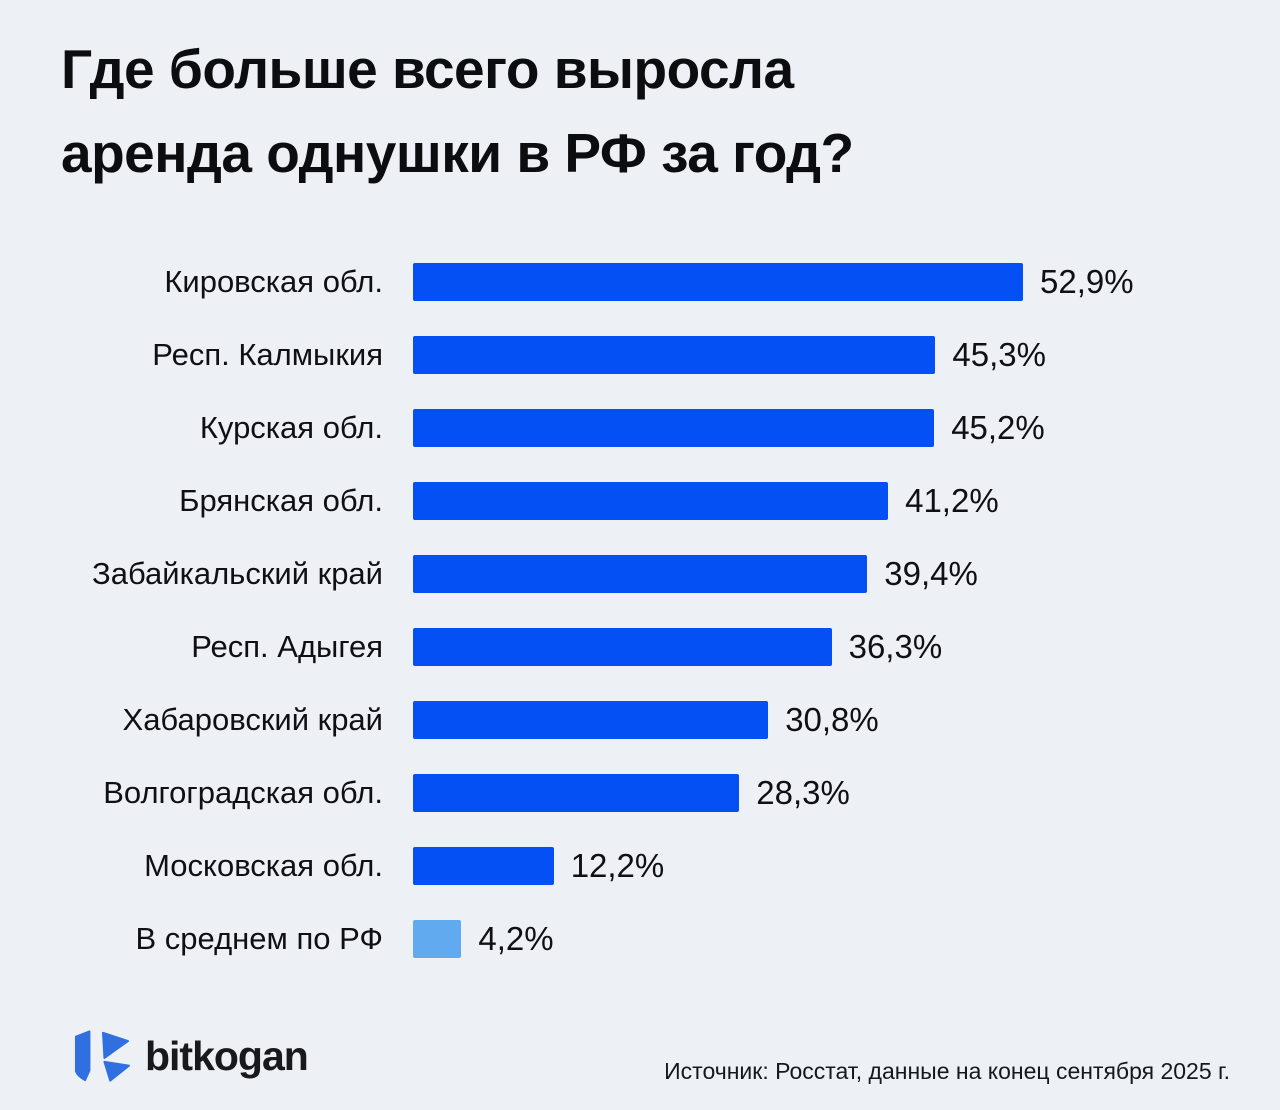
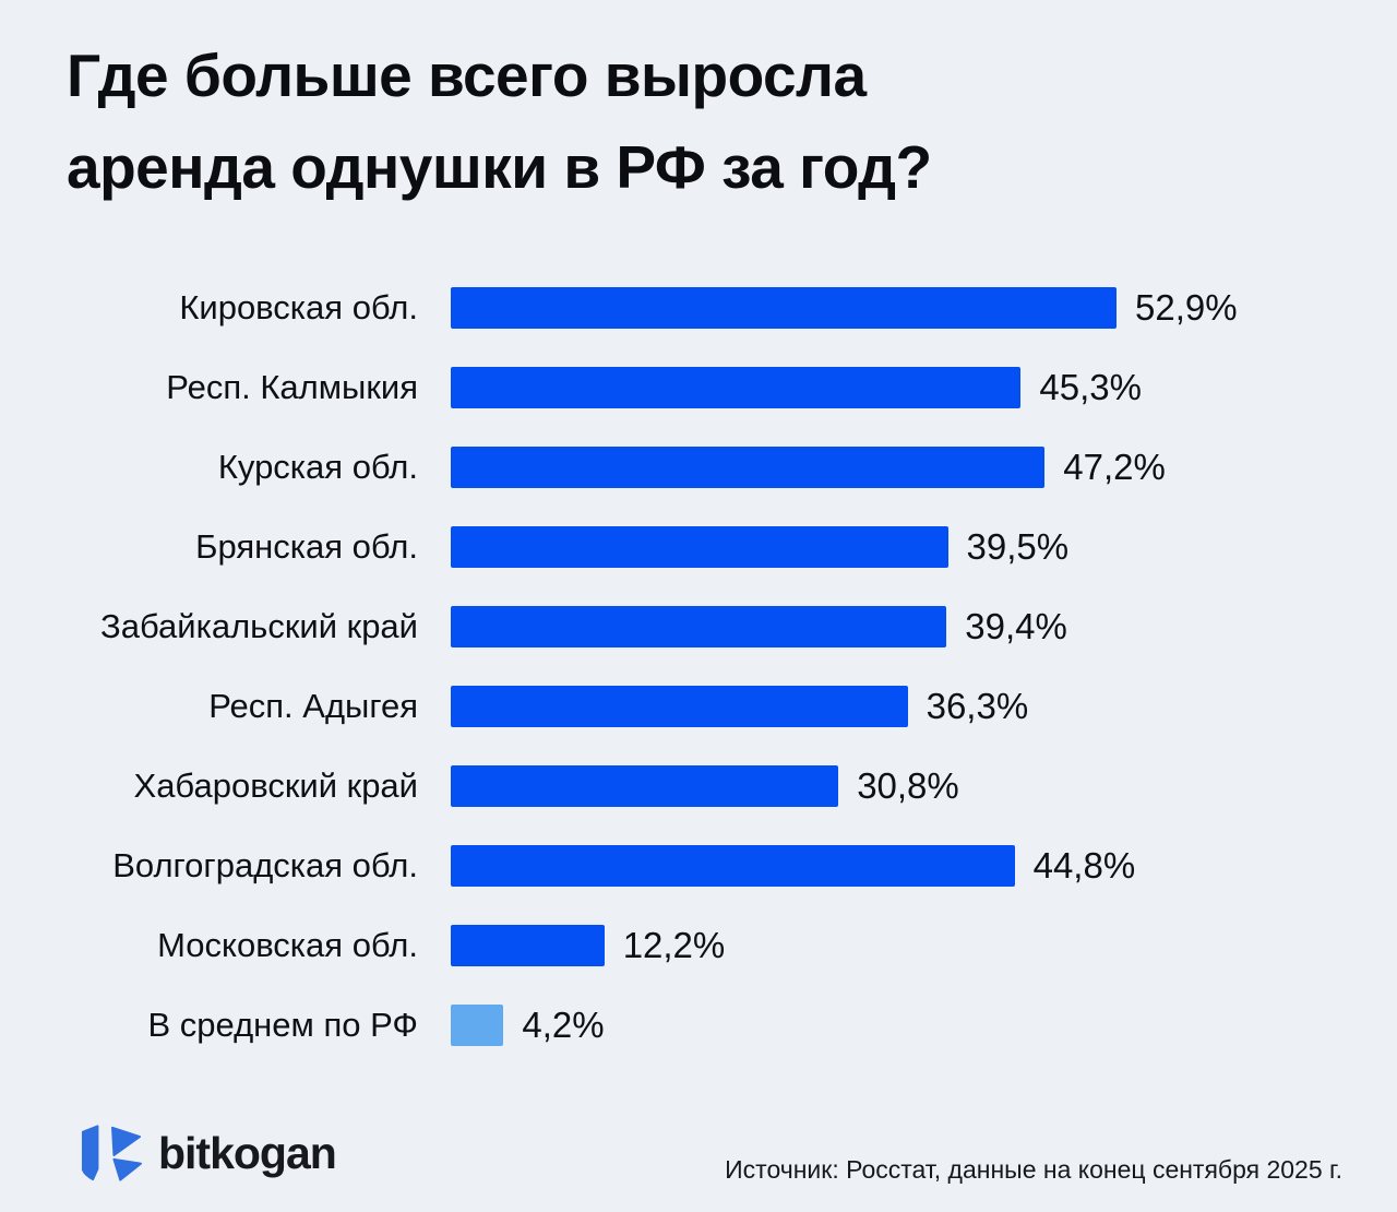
Курская обл.: 45,2% -> 47,2%
Брянская обл.: 41,2% -> 39,5%
Волгоградская обл.: 28,3% -> 44,8%
